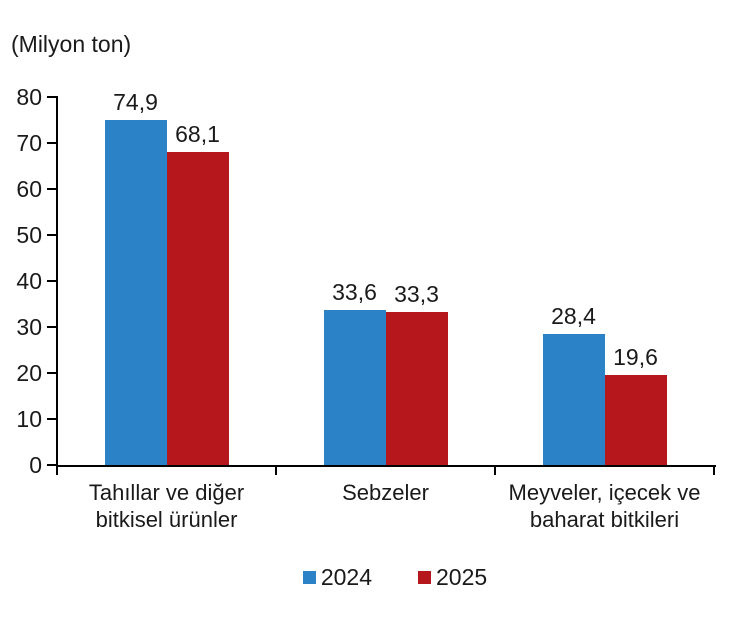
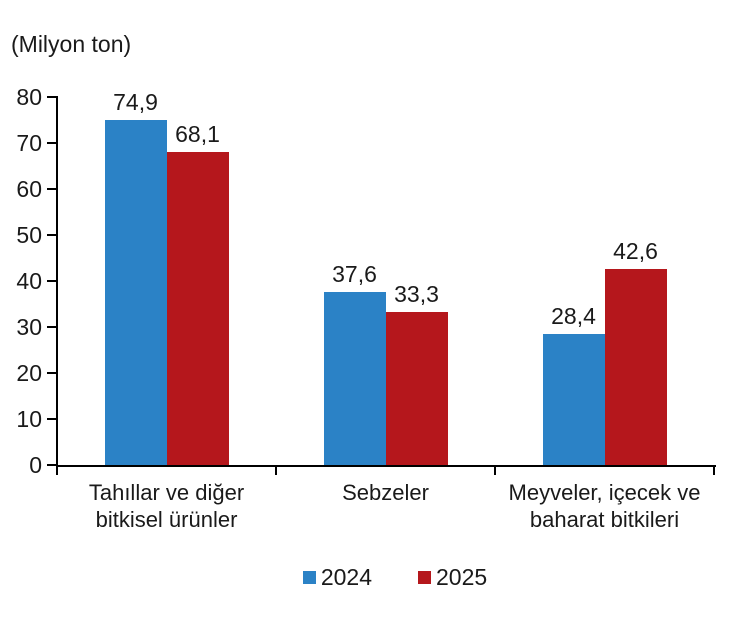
2024/Sebzeler: 33,6 -> 37,6
2025/Meyveler, içecek ve baharat bitkileri: 19,6 -> 42,6
